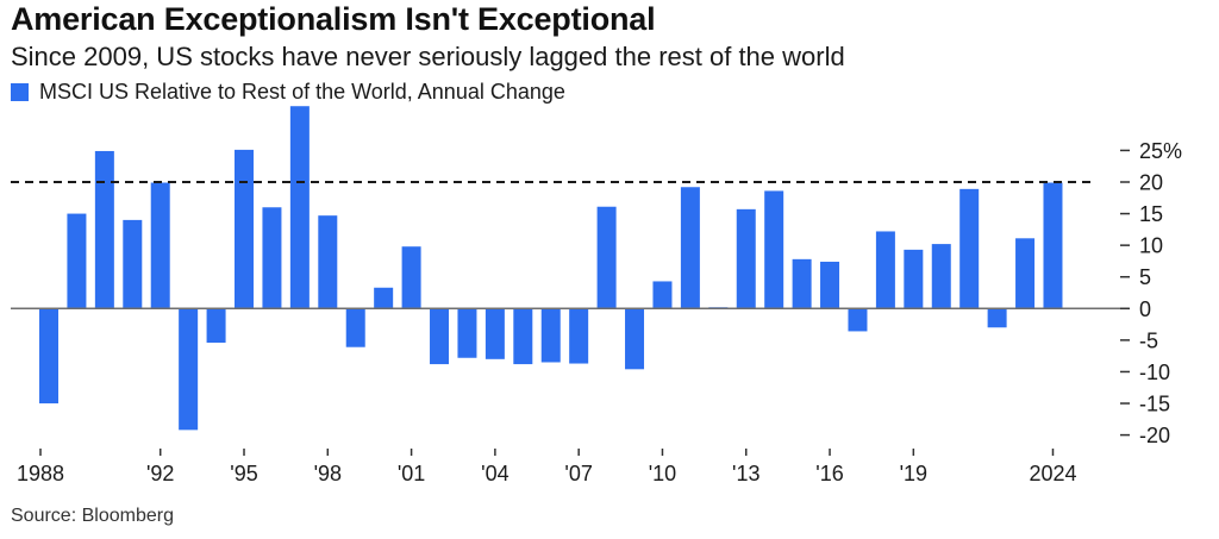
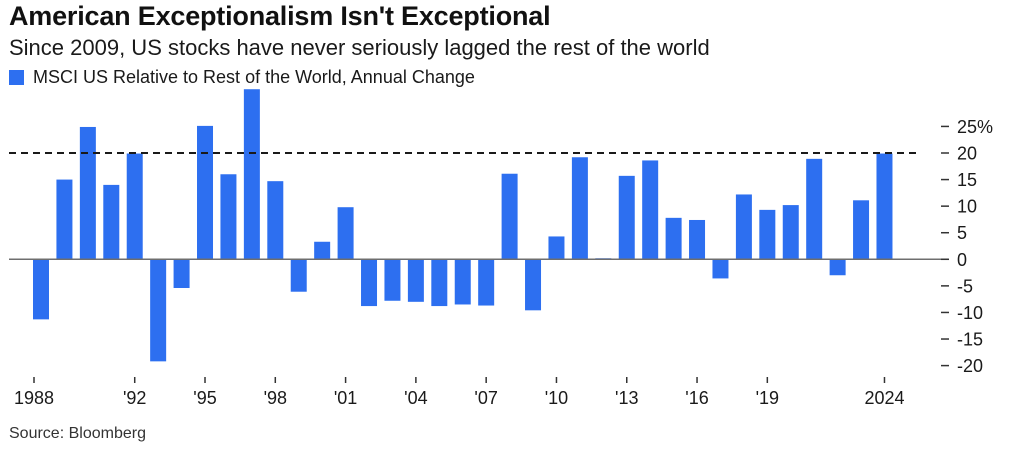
1988: -15% -> -11%
